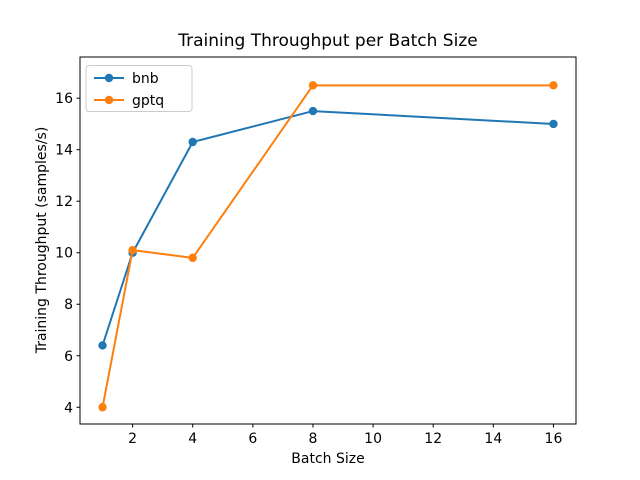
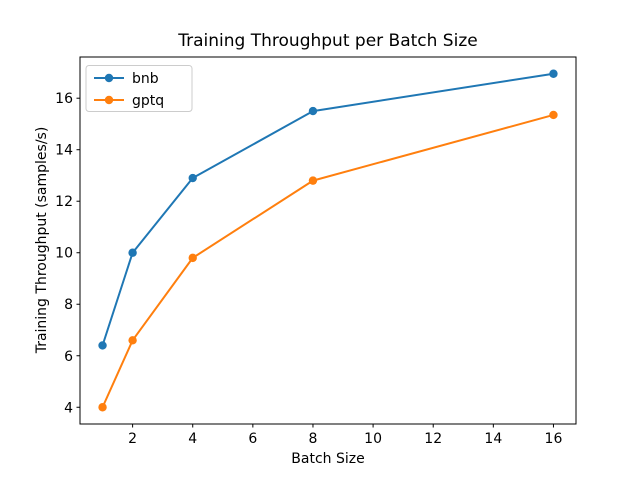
gptq/2: 10.1 -> 6.6
bnb/4: 14.3 -> 12.9
gptq/8: 16.5 -> 12.8
bnb/16: 15.0 -> 16.9
gptq/16: 16.5 -> 15.3
